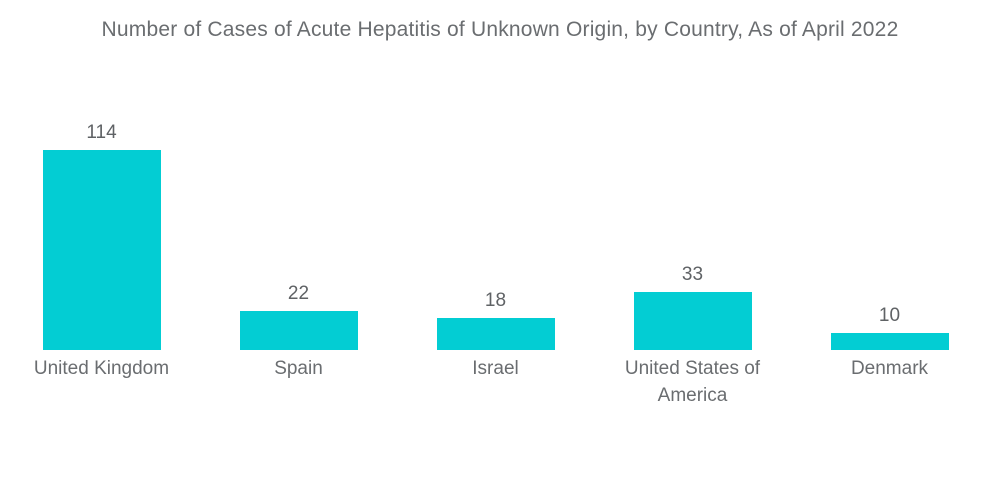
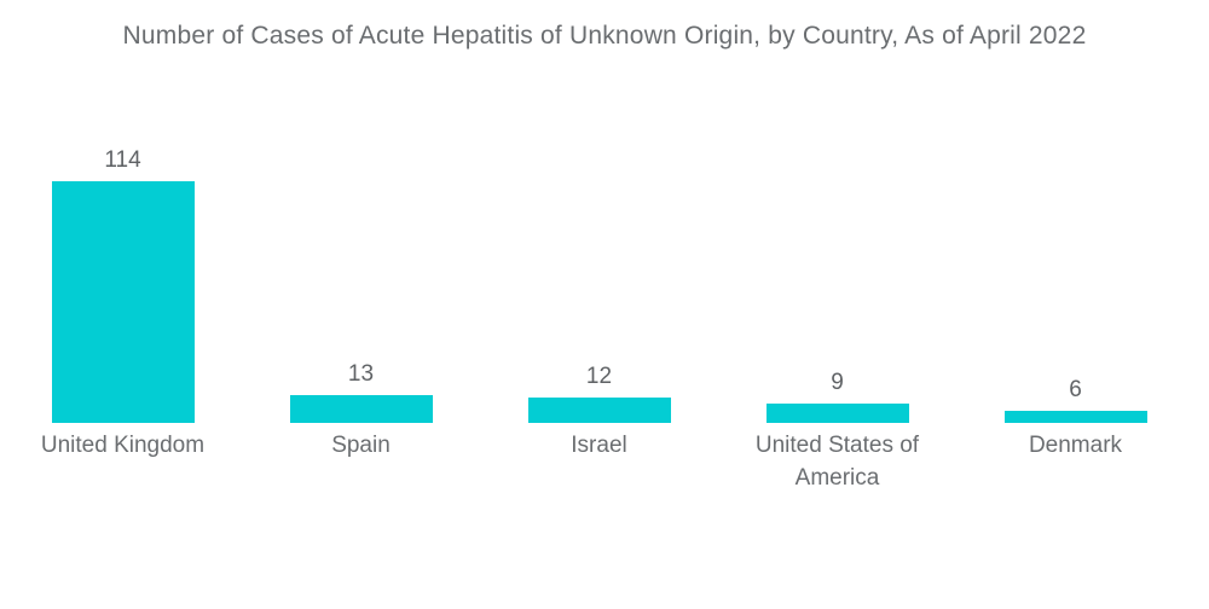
Spain: 22 -> 13
Israel: 18 -> 12
United States of America: 33 -> 9
Denmark: 10 -> 6
